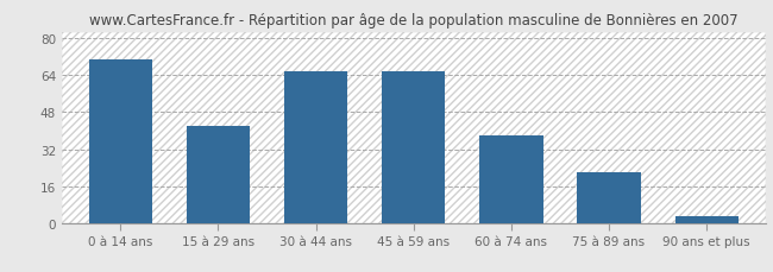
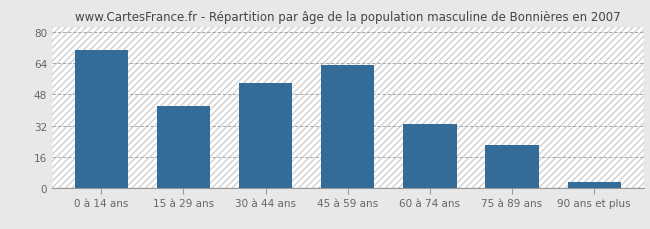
30 à 44 ans: 66 -> 54
45 à 59 ans: 66 -> 63
60 à 74 ans: 38 -> 33
